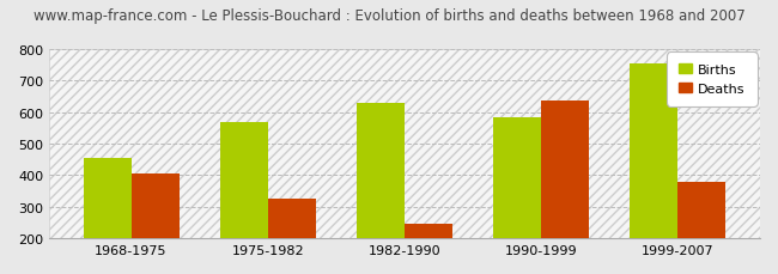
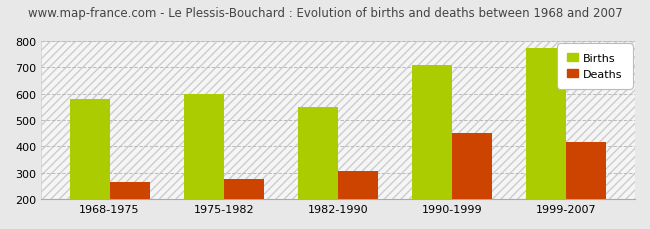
Births/1968-1975: 455 -> 580
Deaths/1968-1975: 405 -> 265
Births/1975-1982: 570 -> 600
Deaths/1975-1982: 325 -> 278
Births/1982-1990: 630 -> 548
Deaths/1982-1990: 245 -> 308
Births/1990-1999: 585 -> 710
Deaths/1990-1999: 635 -> 450
Births/1999-2007: 755 -> 775
Deaths/1999-2007: 380 -> 418
